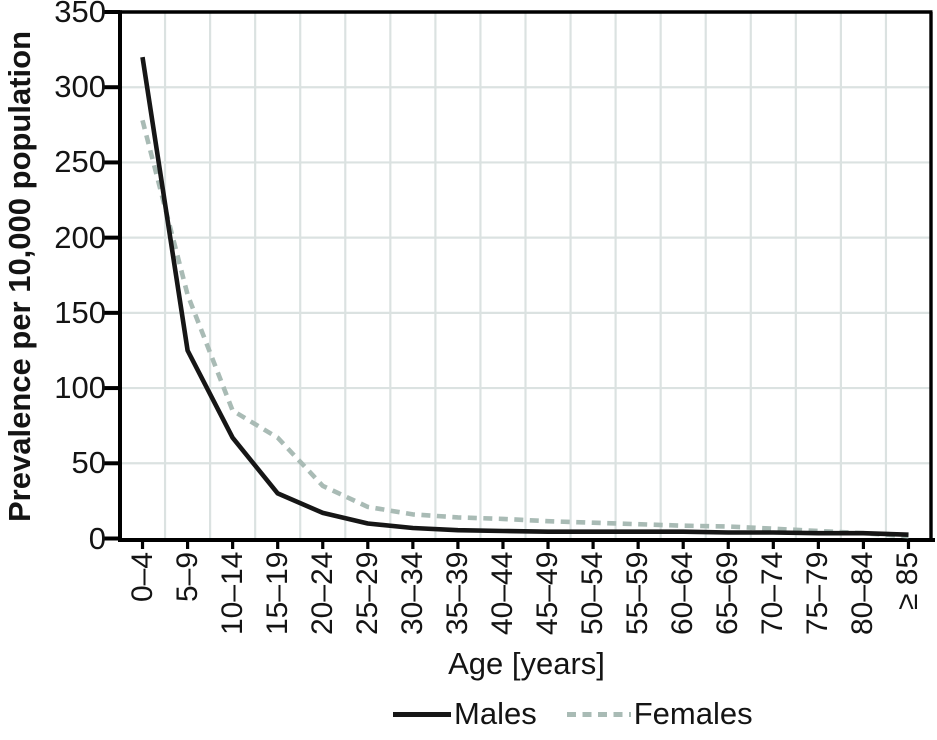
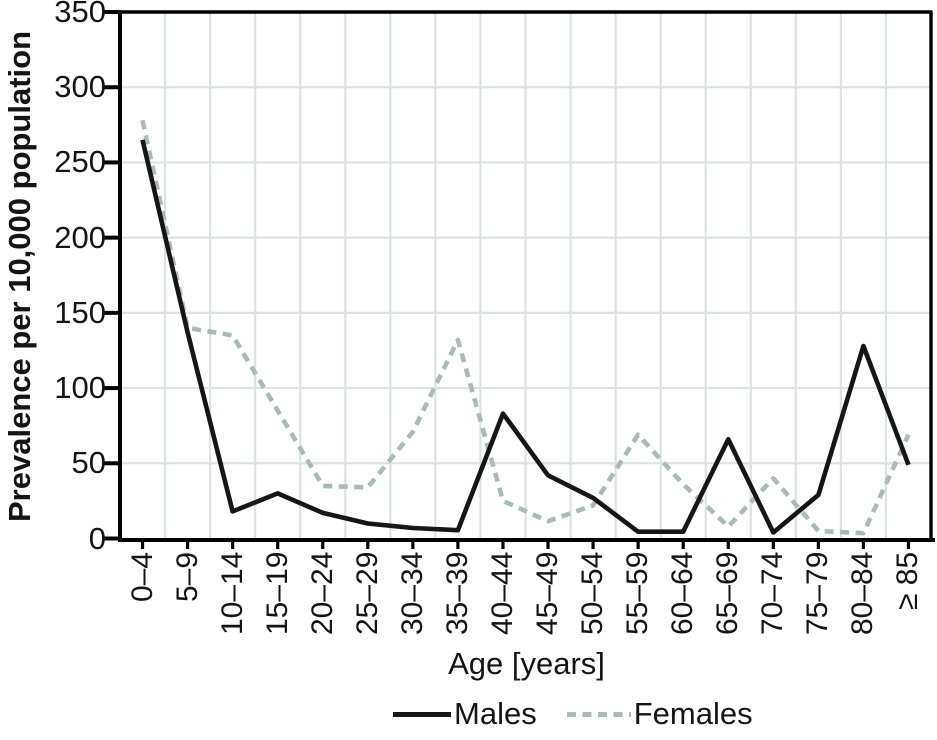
Males/0–4: 320 -> 265
Males/5–9: 125 -> 137
Females/5–9: 162 -> 140
Males/10–14: 67 -> 18
Females/10–14: 85 -> 135
Females/15–19: 67 -> 85
Females/25–29: 21 -> 34
Females/30–34: 16 -> 71
Females/35–39: 14 -> 132
Males/40–44: 5 -> 83
Females/40–44: 13 -> 25
Males/45–49: 4 -> 42
Males/50–54: 4 -> 27
Females/50–54: 10 -> 22
Females/55–59: 10 -> 69
Females/60–64: 8 -> 36
Males/65–69: 4 -> 66
Females/70–74: 6 -> 40
Males/75–79: 4 -> 29
Males/80–84: 4 -> 128
Males/≥ 85: 2 -> 49
Females/≥ 85: 2 -> 69
